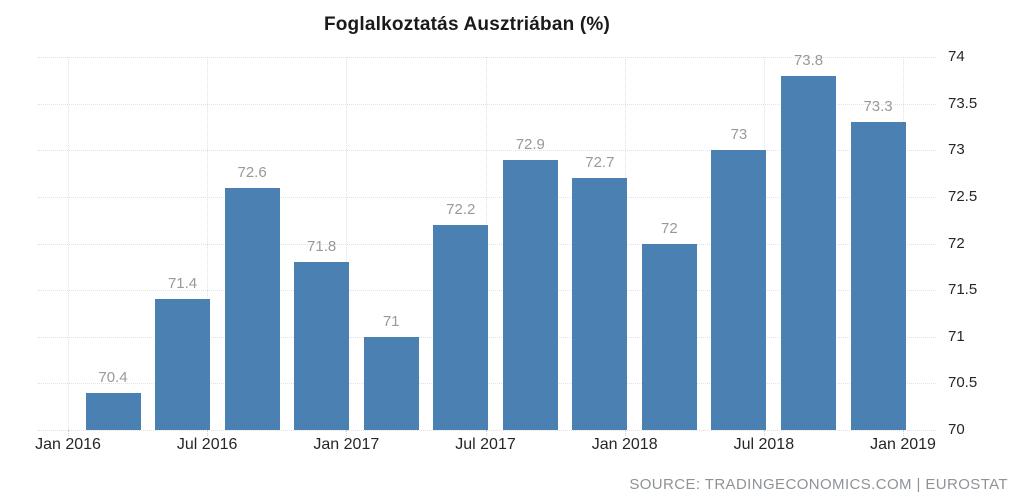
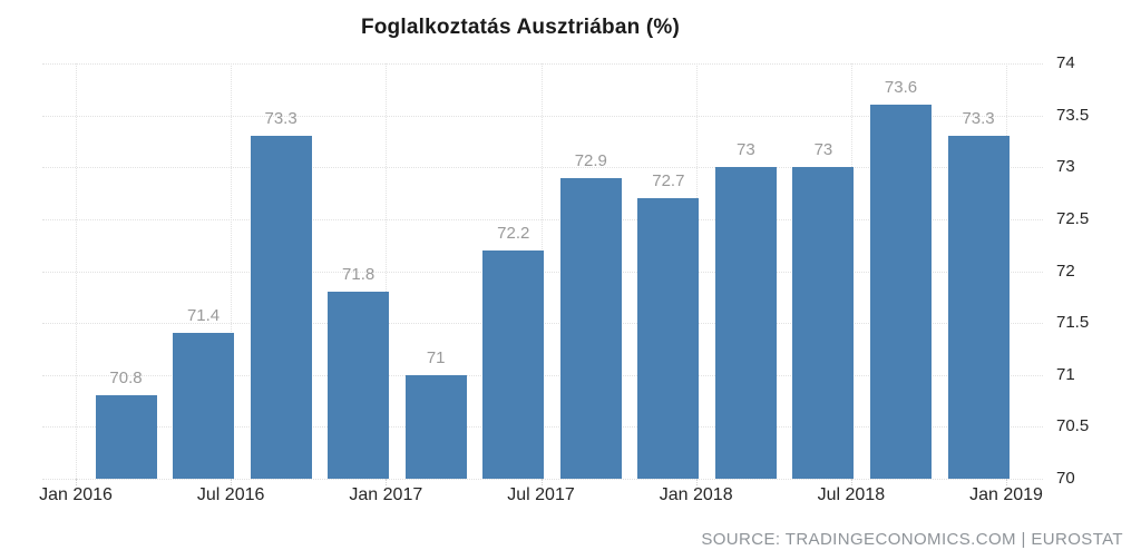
Jan 2016: 70.4 -> 70.8
Jul 2016: 72.6 -> 73.3
Jan 2018: 72 -> 73
Jul 2018: 73.8 -> 73.6
